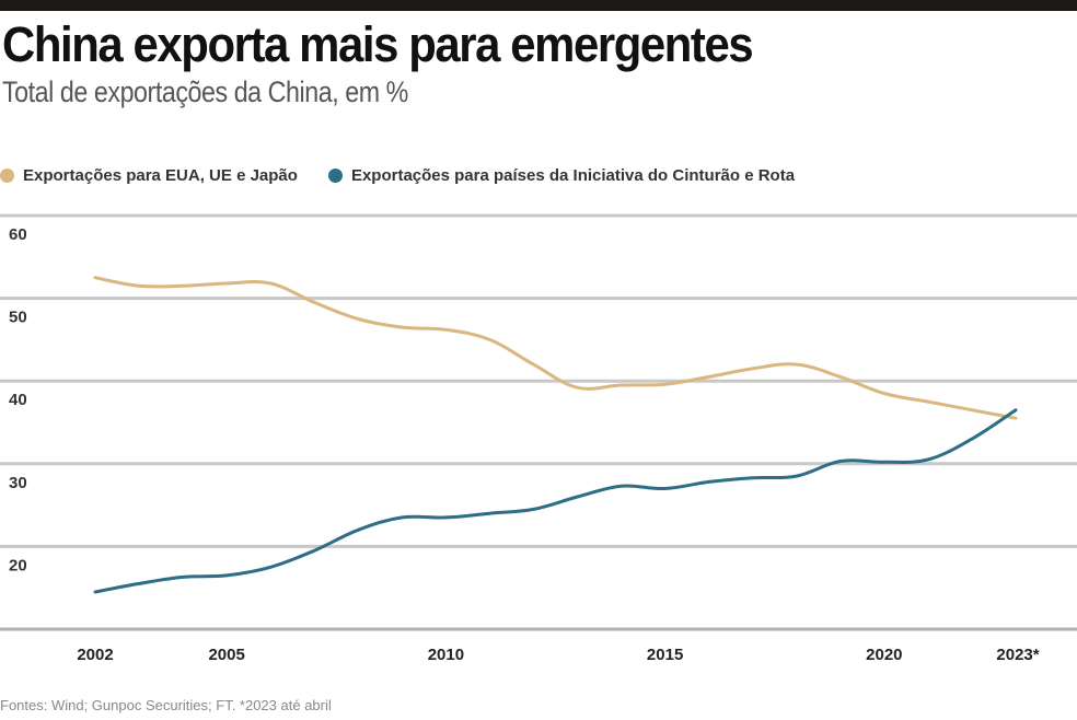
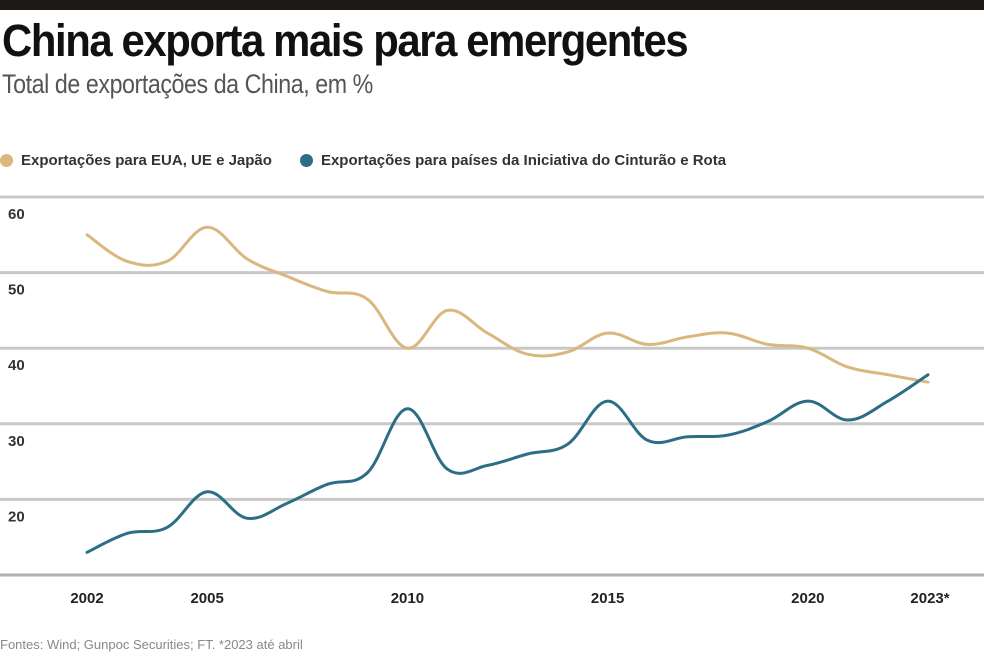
Exportações para EUA, UE e Japão/2002: 52 -> 55
Exportações para países da Iniciativa do Cinturão e Rota/2002: 14 -> 13
Exportações para EUA, UE e Japão/2005: 52 -> 56
Exportações para países da Iniciativa do Cinturão e Rota/2005: 16 -> 21
Exportações para EUA, UE e Japão/2010: 46 -> 40
Exportações para países da Iniciativa do Cinturão e Rota/2010: 24 -> 32
Exportações para EUA, UE e Japão/2015: 40 -> 42
Exportações para países da Iniciativa do Cinturão e Rota/2015: 27 -> 33
Exportações para EUA, UE e Japão/2020: 38 -> 40
Exportações para países da Iniciativa do Cinturão e Rota/2020: 30 -> 33
